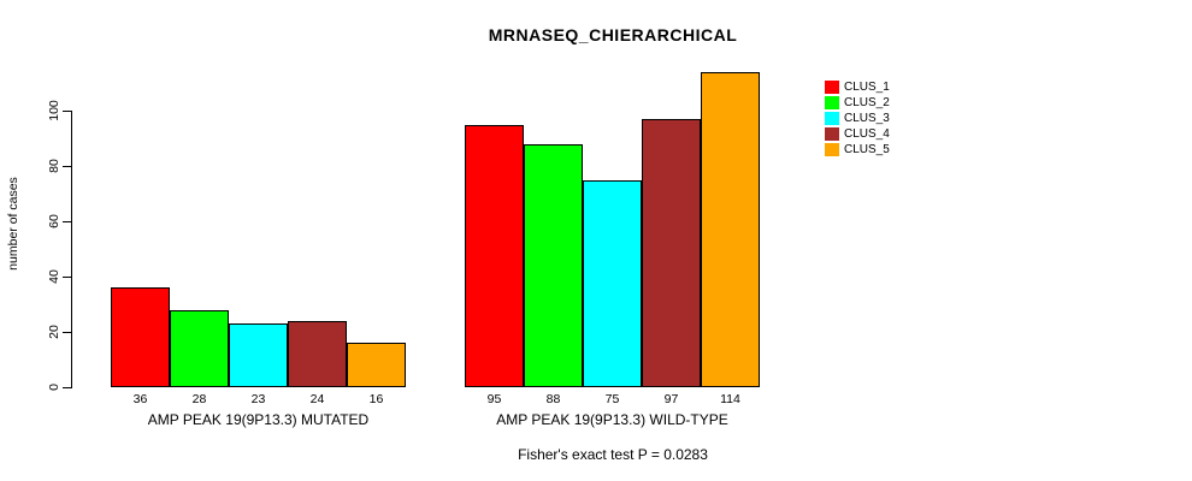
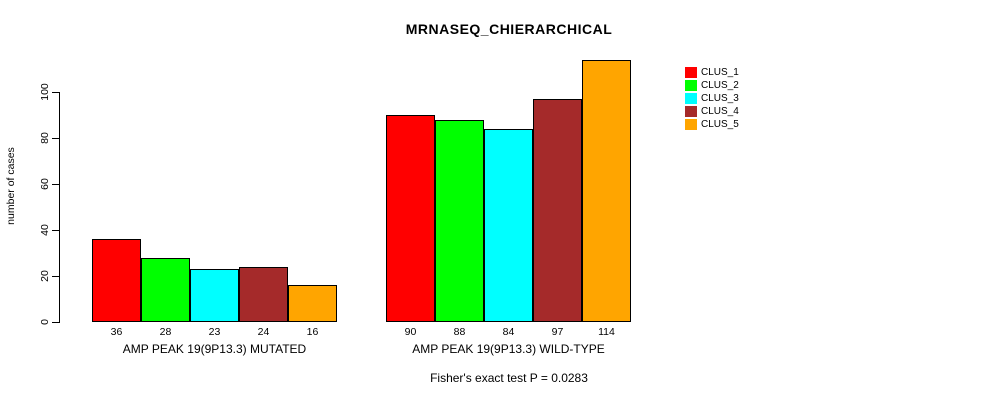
CLUS_1/AMP PEAK 19(9P13.3) WILD-TYPE: 95 -> 90
CLUS_3/AMP PEAK 19(9P13.3) WILD-TYPE: 75 -> 84
